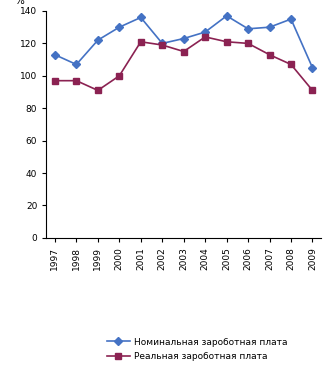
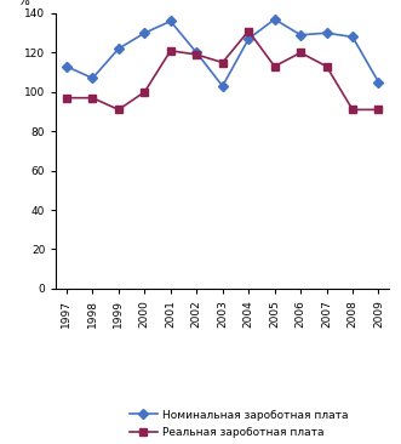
Номинальная зароботная плата/2003: 123 -> 103
Реальная зароботная плата/2004: 124 -> 131
Реальная зароботная плата/2005: 121 -> 113
Номинальная зароботная плата/2008: 135 -> 128
Реальная зароботная плата/2008: 107 -> 91
